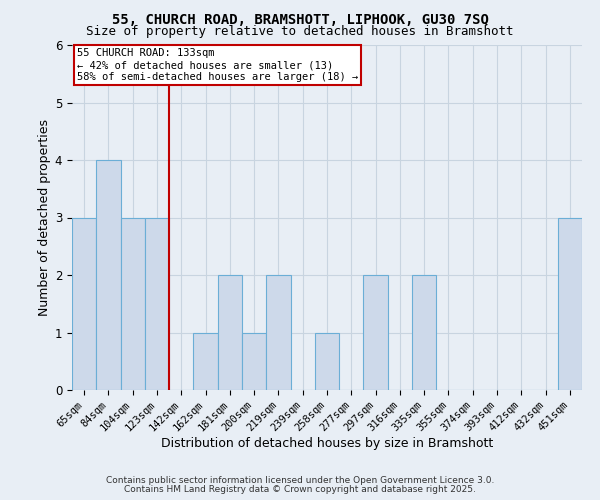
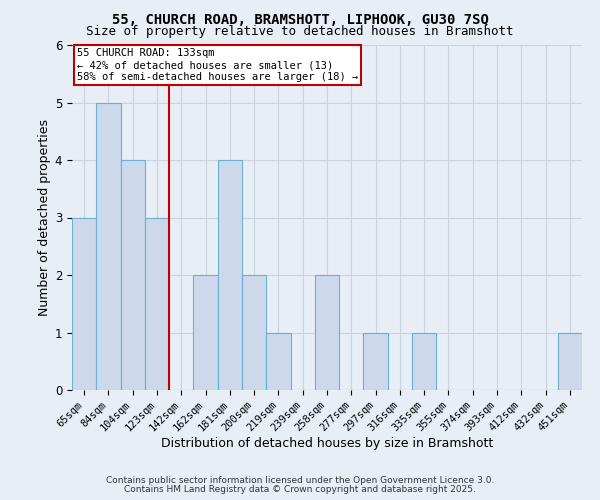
84sqm: 4 -> 5
104sqm: 3 -> 4
162sqm: 1 -> 2
181sqm: 2 -> 4
200sqm: 1 -> 2
219sqm: 2 -> 1
258sqm: 1 -> 2
297sqm: 2 -> 1
335sqm: 2 -> 1
451sqm: 3 -> 1
